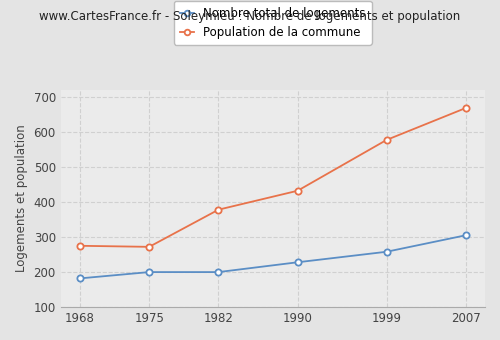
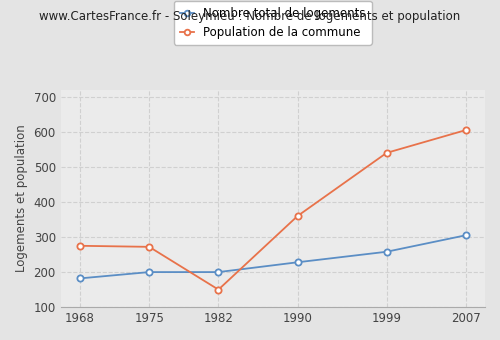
Population de la commune/1982: 378 -> 150
Population de la commune/1990: 432 -> 360
Population de la commune/1999: 577 -> 540
Population de la commune/2007: 668 -> 605
